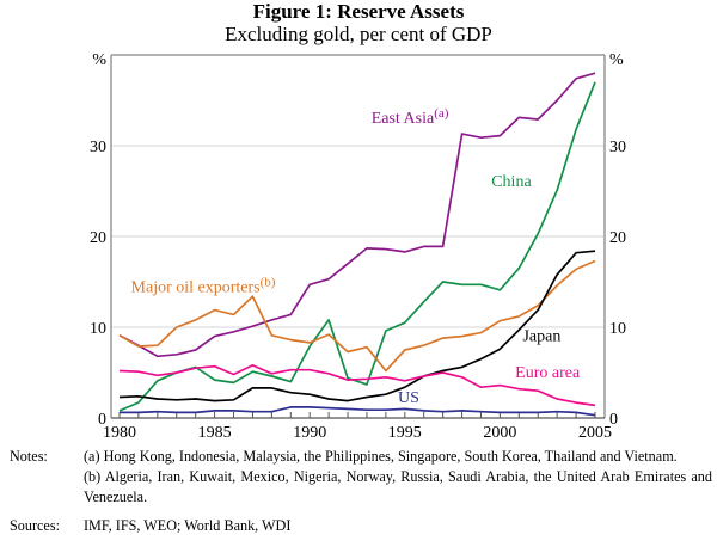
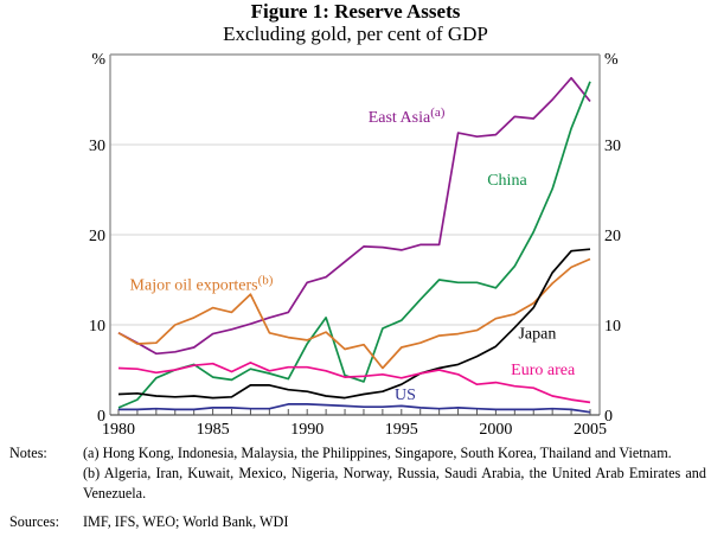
East Asia/2005: 38 -> 35
